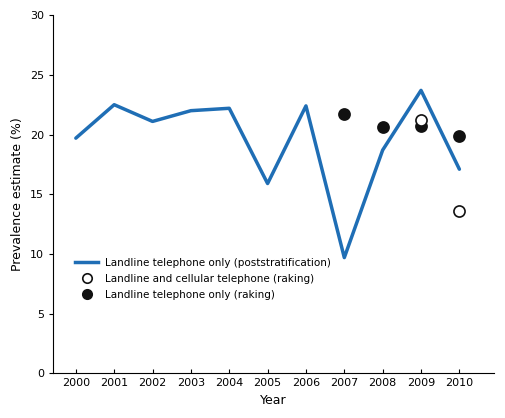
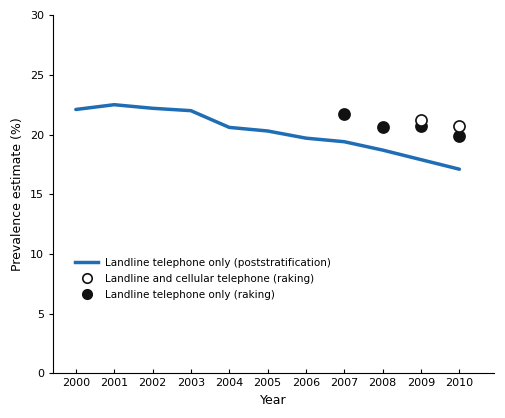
Landline telephone only (poststratification)/2000: 19.7 -> 22.1
Landline telephone only (poststratification)/2002: 21.1 -> 22.2
Landline telephone only (poststratification)/2004: 22.2 -> 20.6
Landline telephone only (poststratification)/2005: 15.9 -> 20.3
Landline telephone only (poststratification)/2006: 22.4 -> 19.7
Landline telephone only (poststratification)/2007: 9.7 -> 19.4
Landline telephone only (poststratification)/2009: 23.7 -> 17.9
Landline and cellular telephone (raking)/2010: 13.6 -> 20.7
